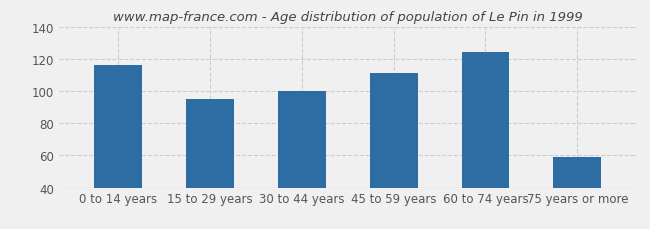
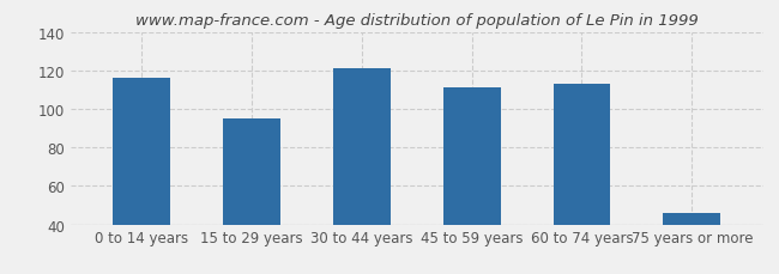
30 to 44 years: 100 -> 121
60 to 74 years: 124 -> 113
75 years or more: 59 -> 46
